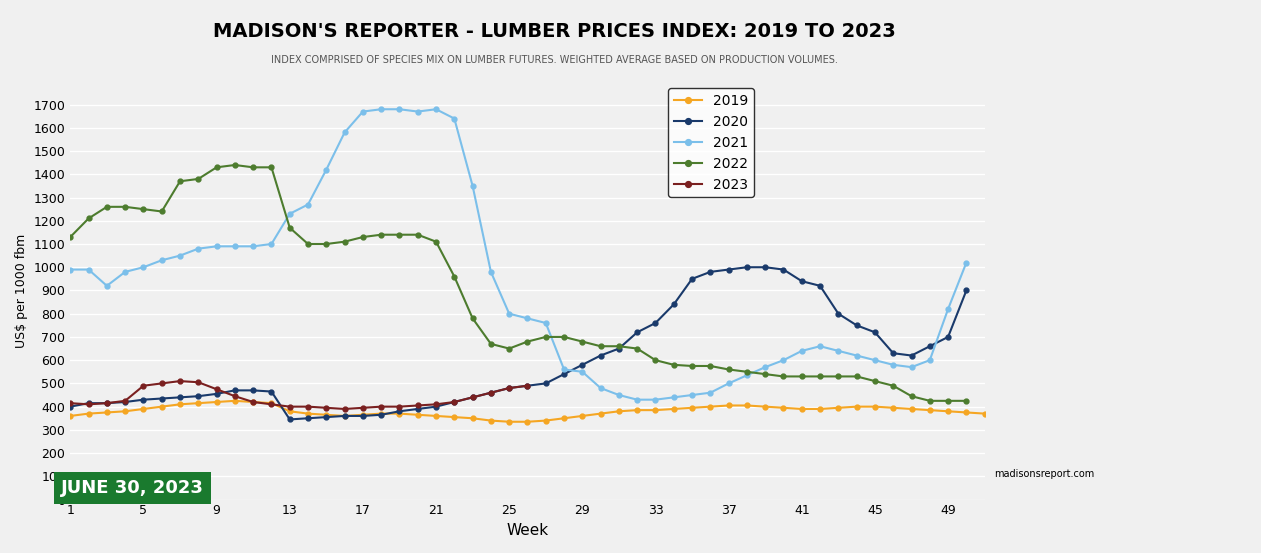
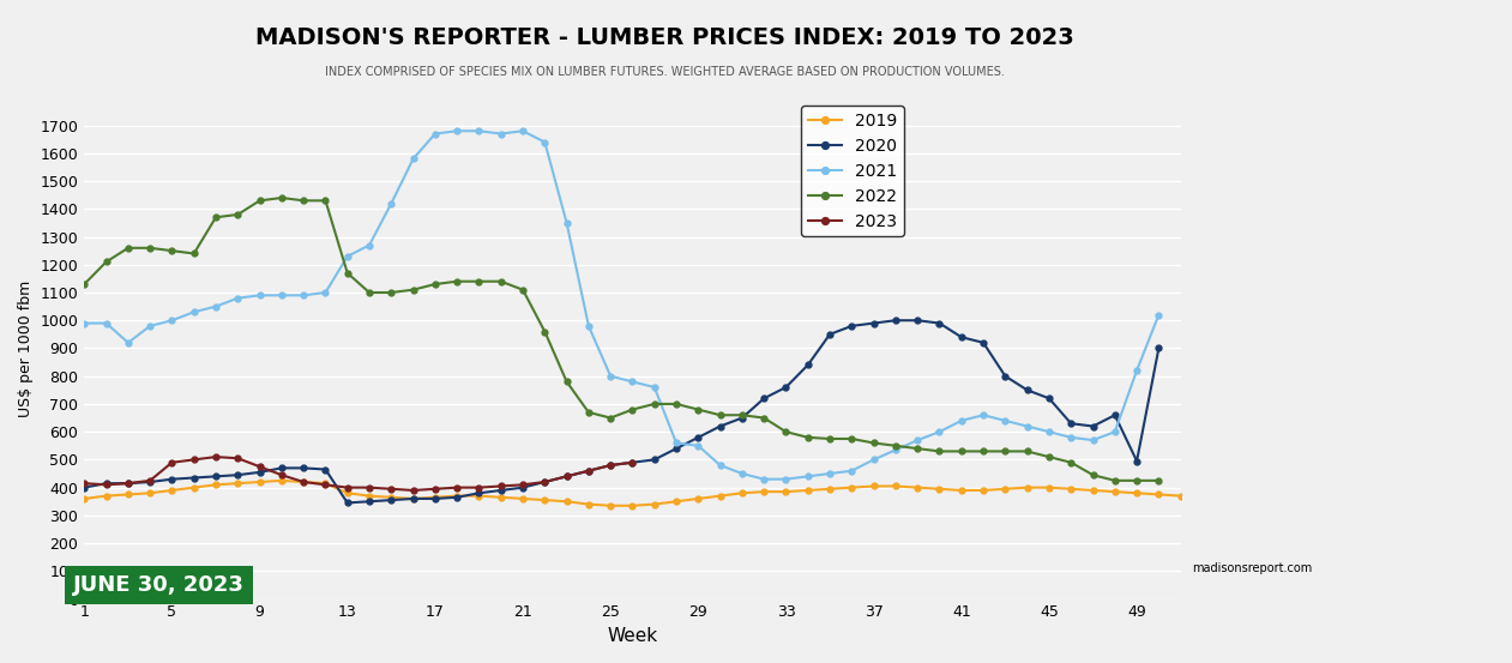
2020/49: 700 -> 495
